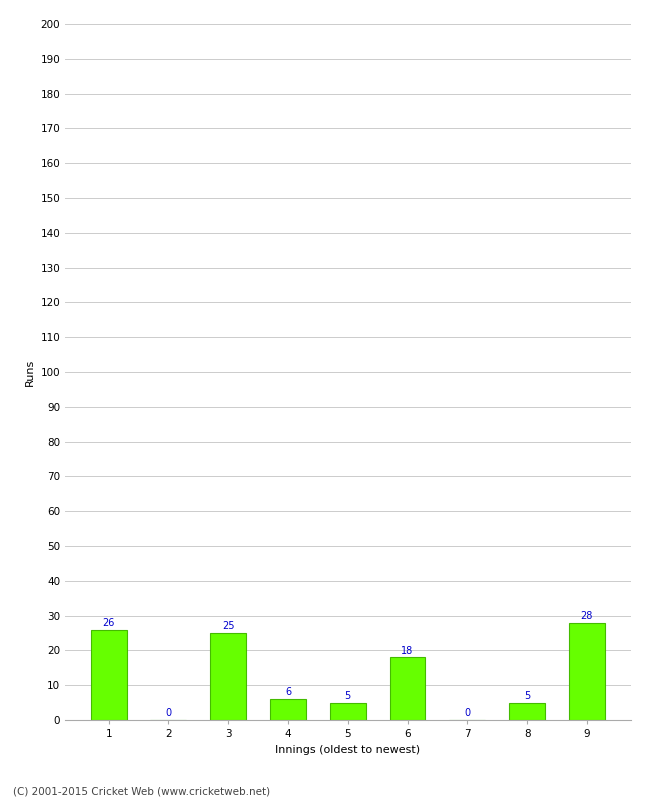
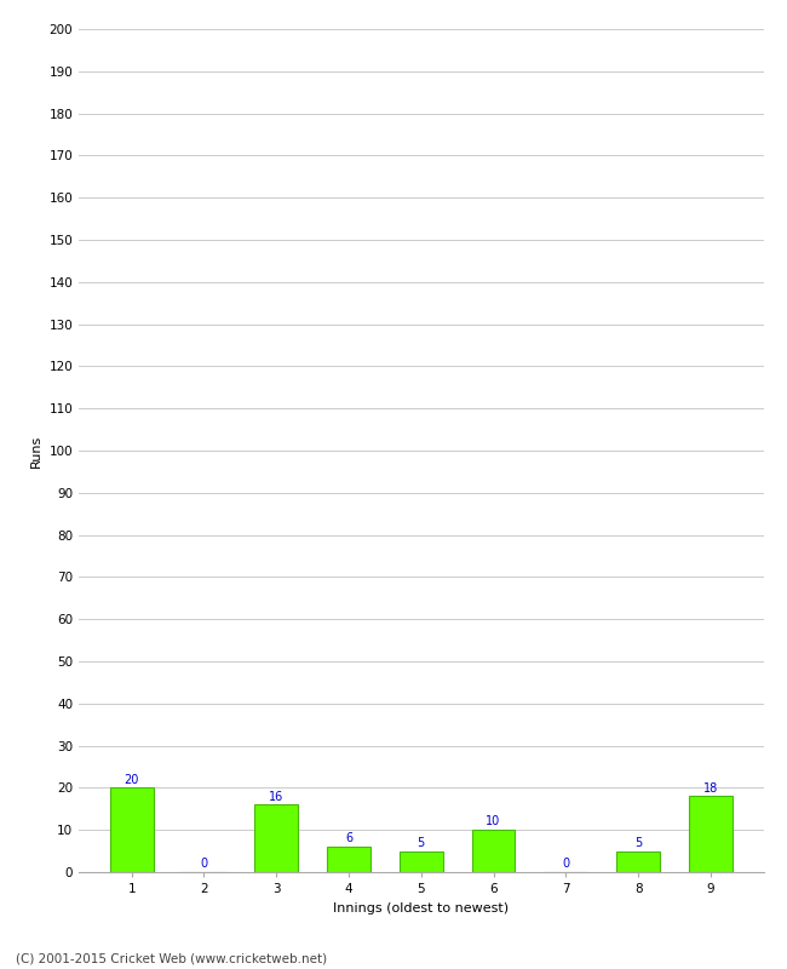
1: 26 -> 20
3: 25 -> 16
6: 18 -> 10
9: 28 -> 18
